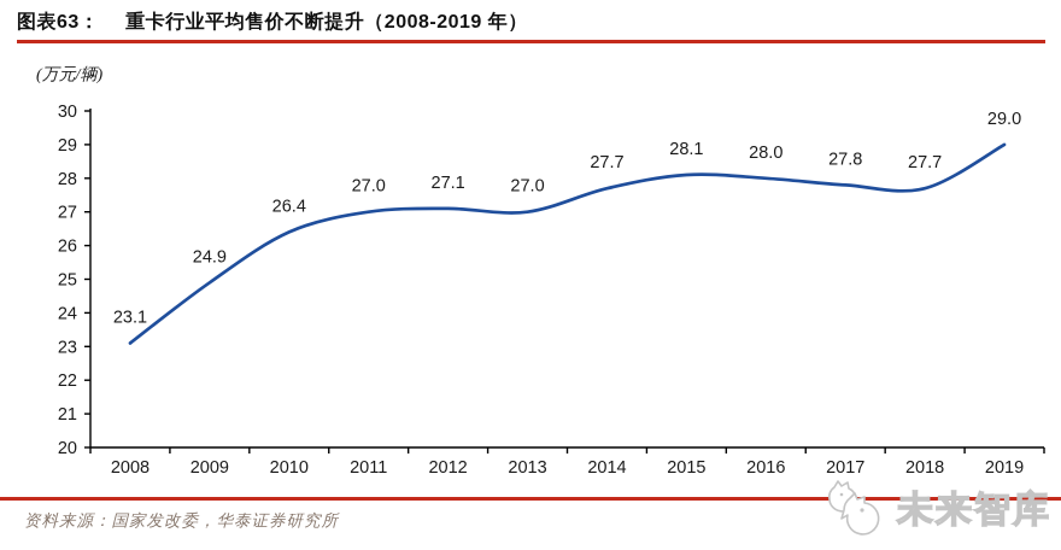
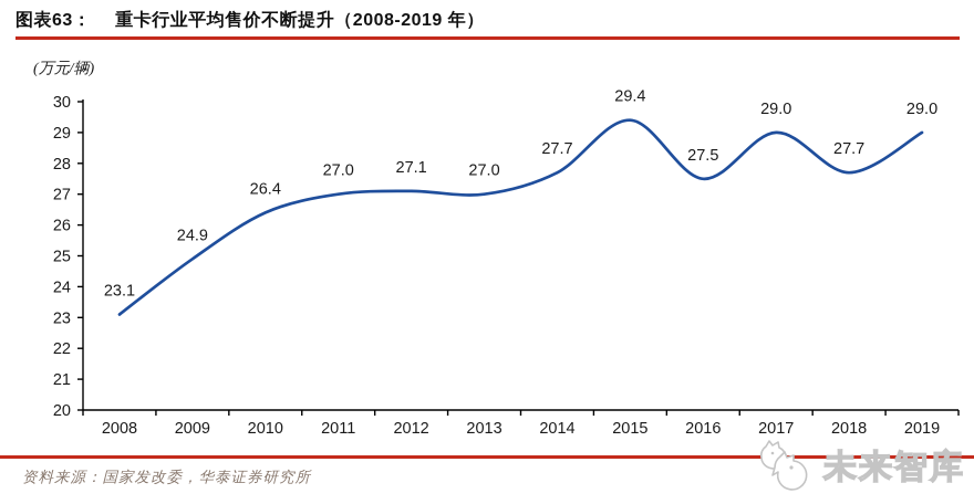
2015: 28.1 -> 29.4
2016: 28.0 -> 27.5
2017: 27.8 -> 29.0
